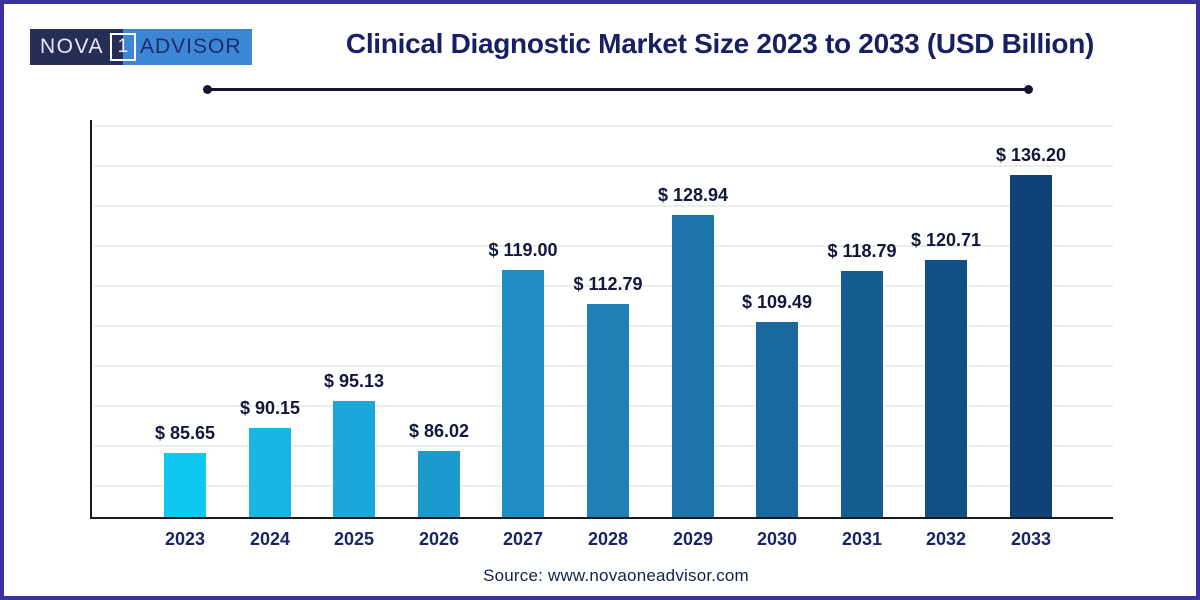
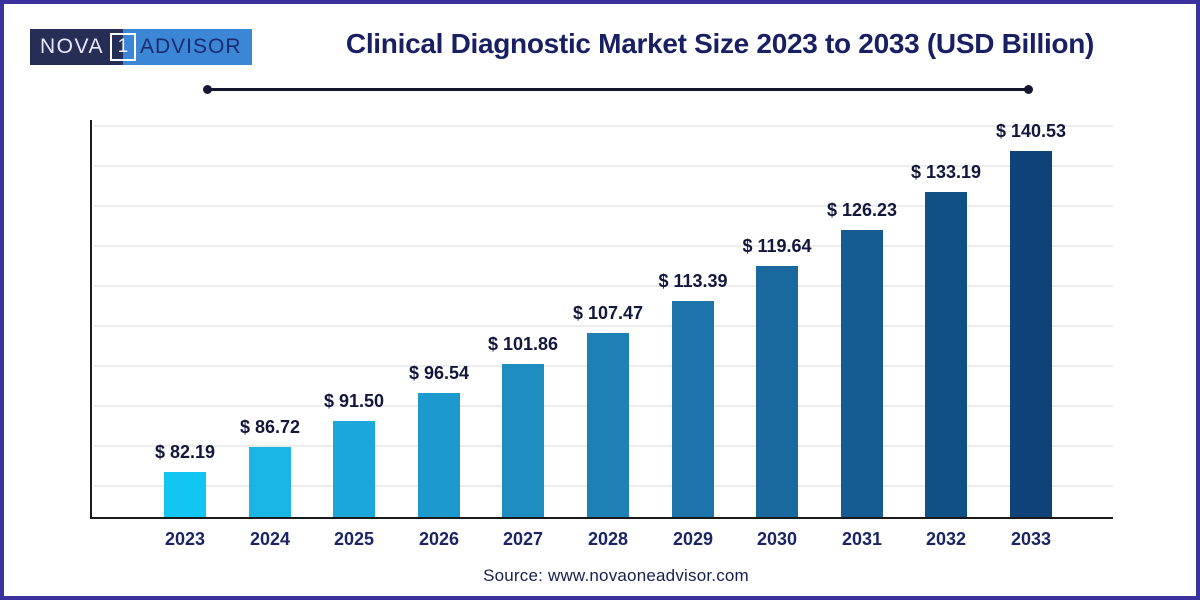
2023: 85.65 -> 82.19
2024: 90.15 -> 86.72
2025: 95.13 -> 91.50
2026: 86.02 -> 96.54
2027: 119.00 -> 101.86
2028: 112.79 -> 107.47
2029: 128.94 -> 113.39
2030: 109.49 -> 119.64
2031: 118.79 -> 126.23
2032: 120.71 -> 133.19
2033: 136.20 -> 140.53
